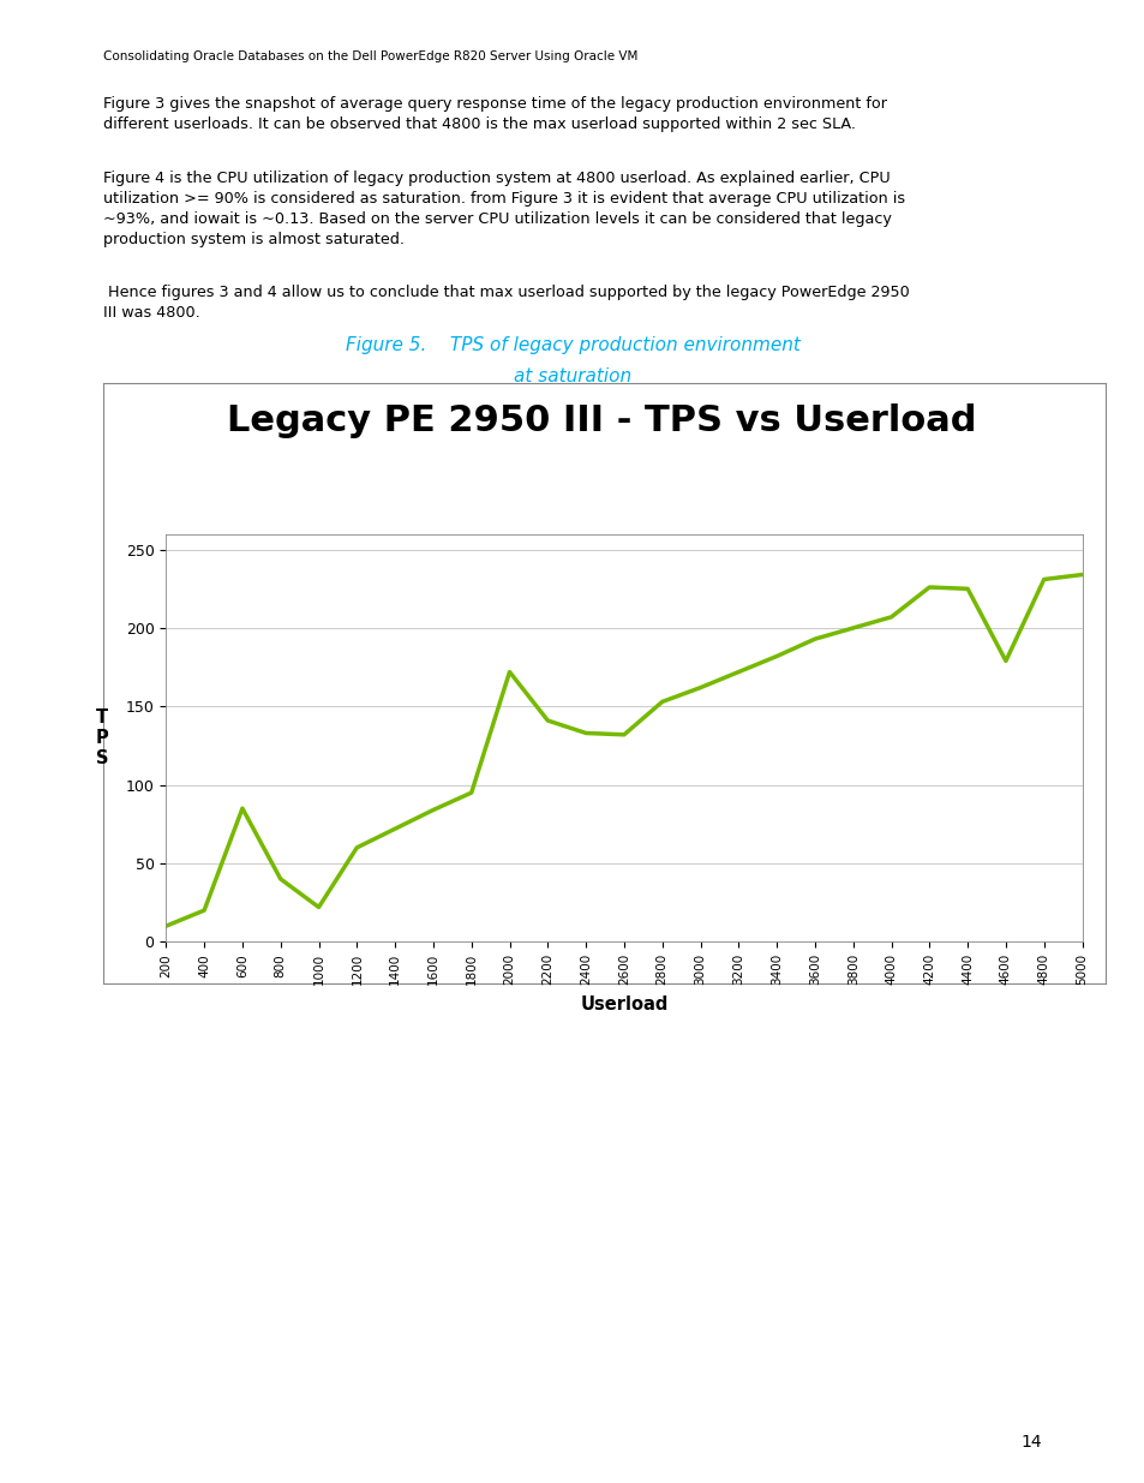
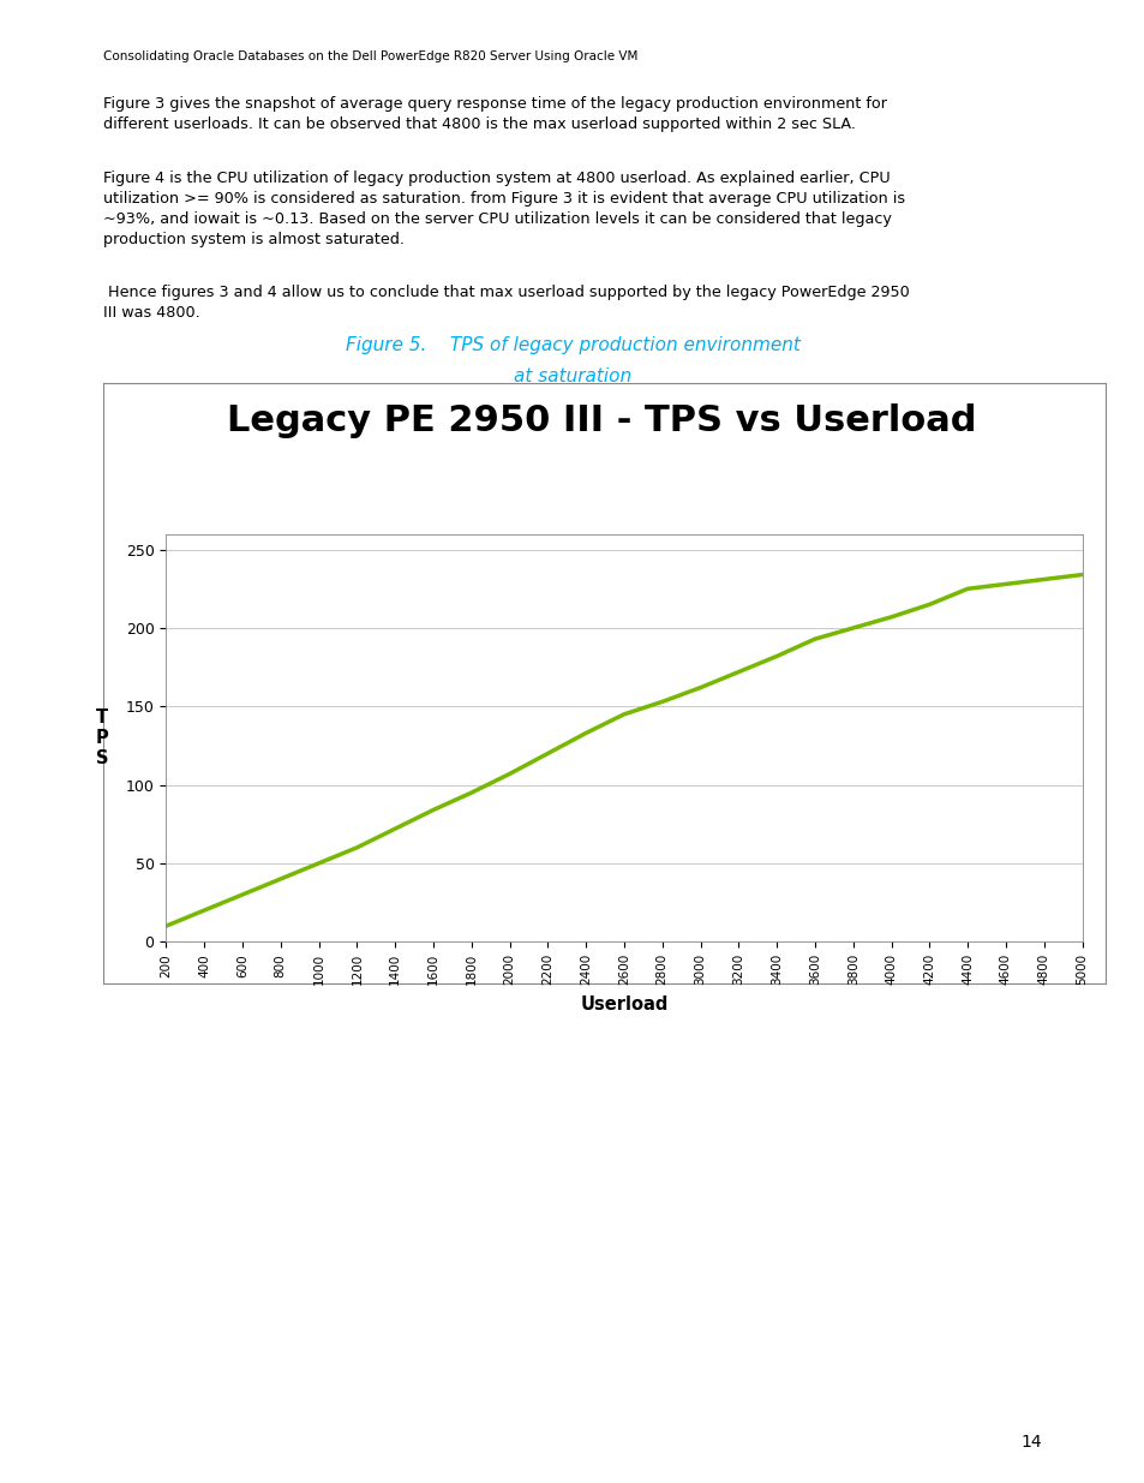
600: 85 -> 30
1000: 22 -> 50
2000: 172 -> 107
2200: 141 -> 120
2600: 132 -> 145
4200: 226 -> 215
4600: 179 -> 228
